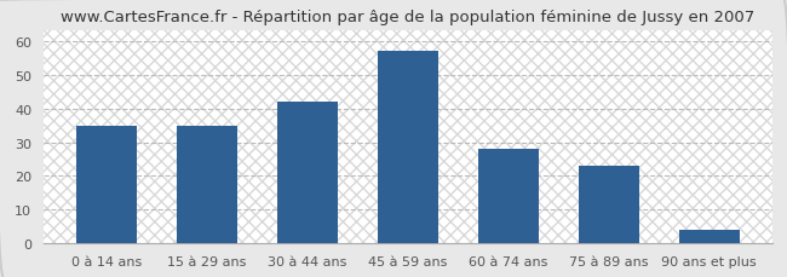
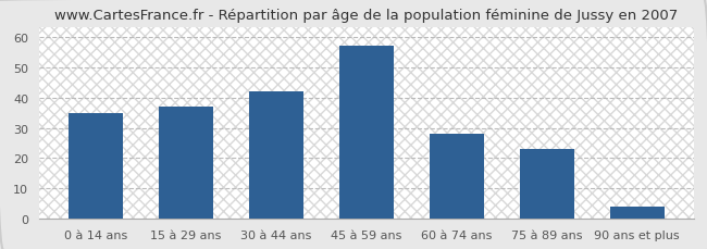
15 à 29 ans: 35 -> 37
